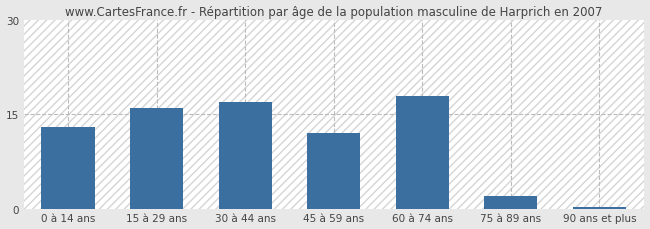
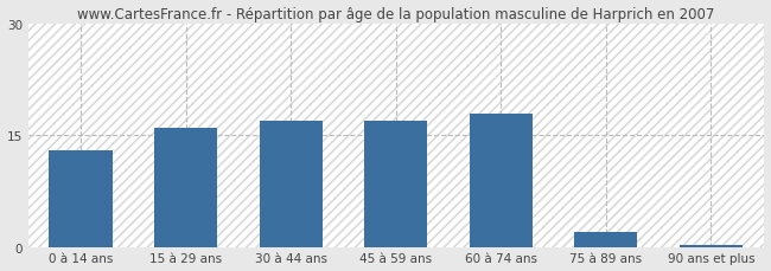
45 à 59 ans: 12.0 -> 17.0
